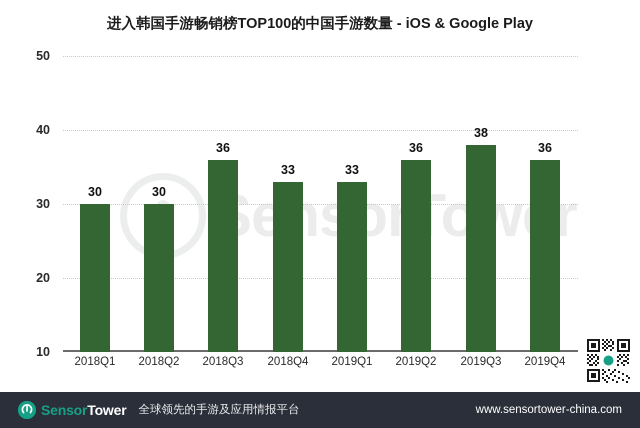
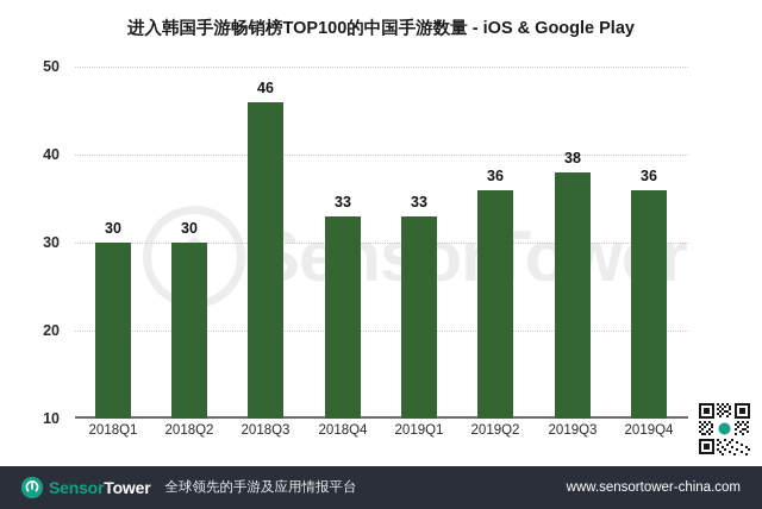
2018Q3: 36 -> 46
